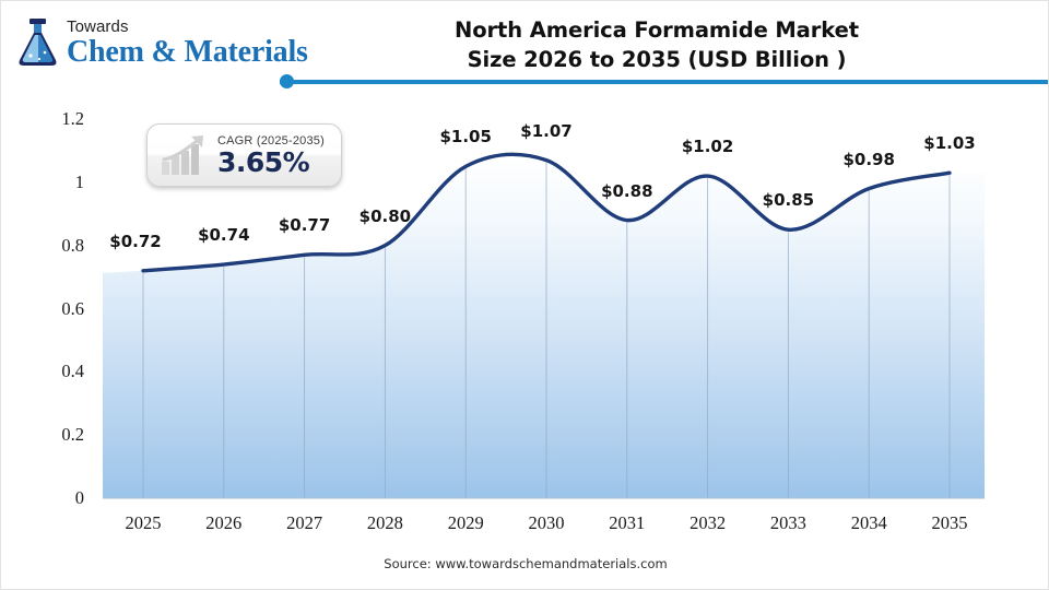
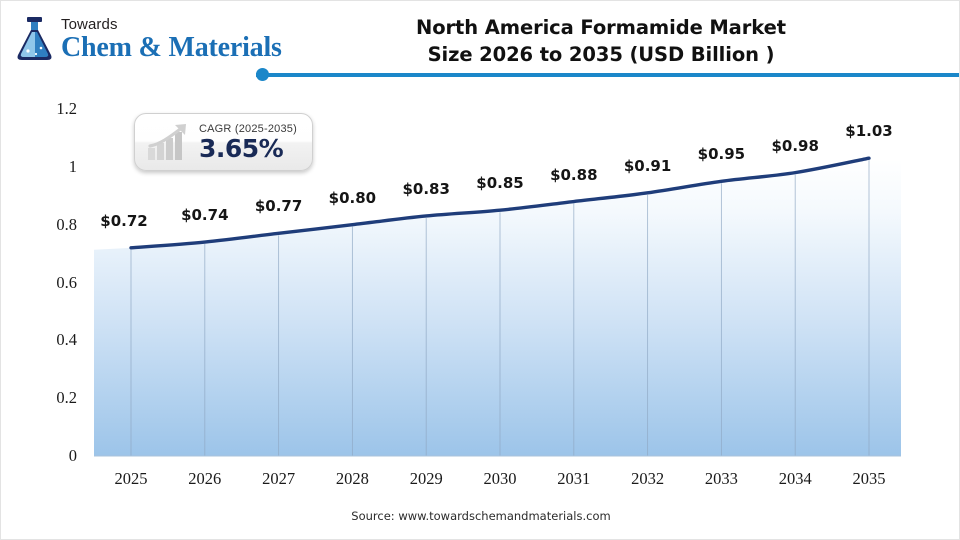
2029: $1.05 -> $0.83
2030: $1.07 -> $0.85
2032: $1.02 -> $0.91
2033: $0.85 -> $0.95
